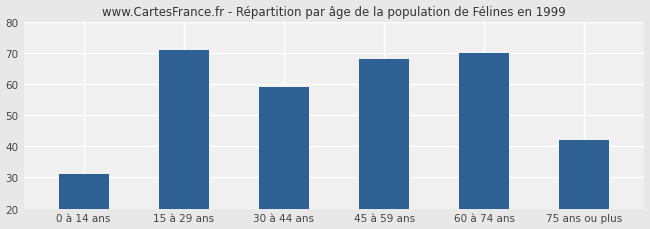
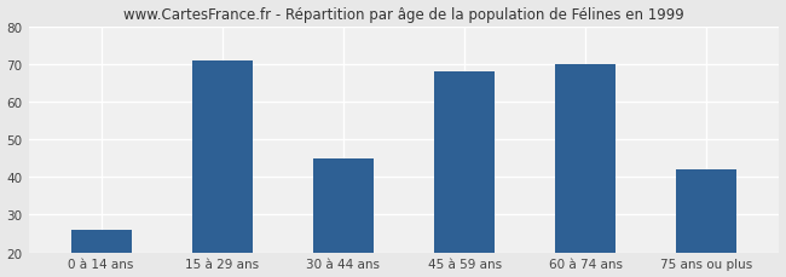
0 à 14 ans: 31 -> 26
30 à 44 ans: 59 -> 45
